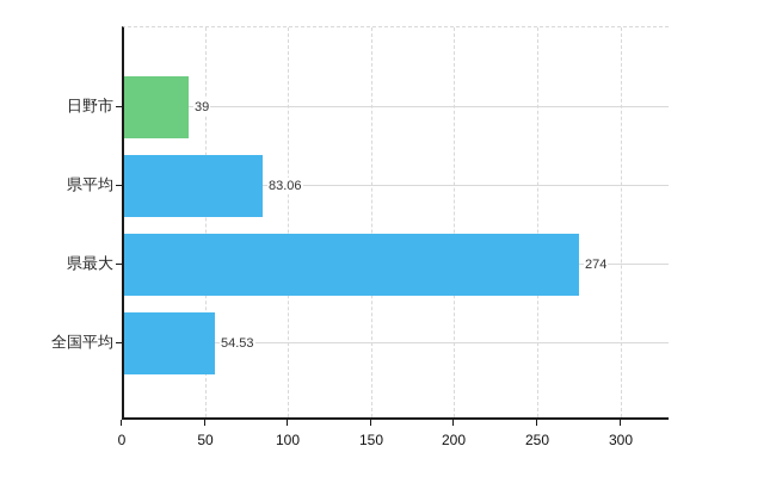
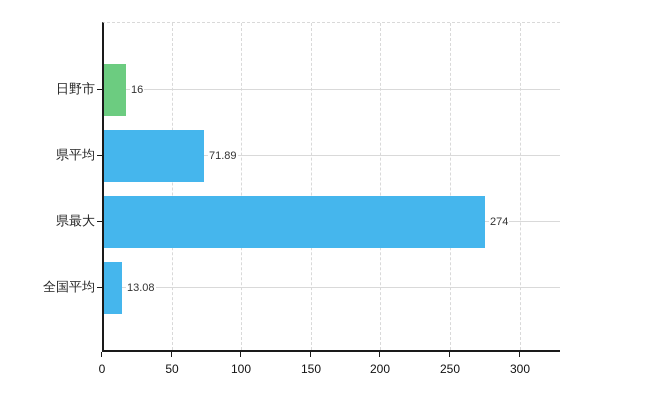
日野市: 39 -> 16
県平均: 83.06 -> 71.89
全国平均: 54.53 -> 13.08
